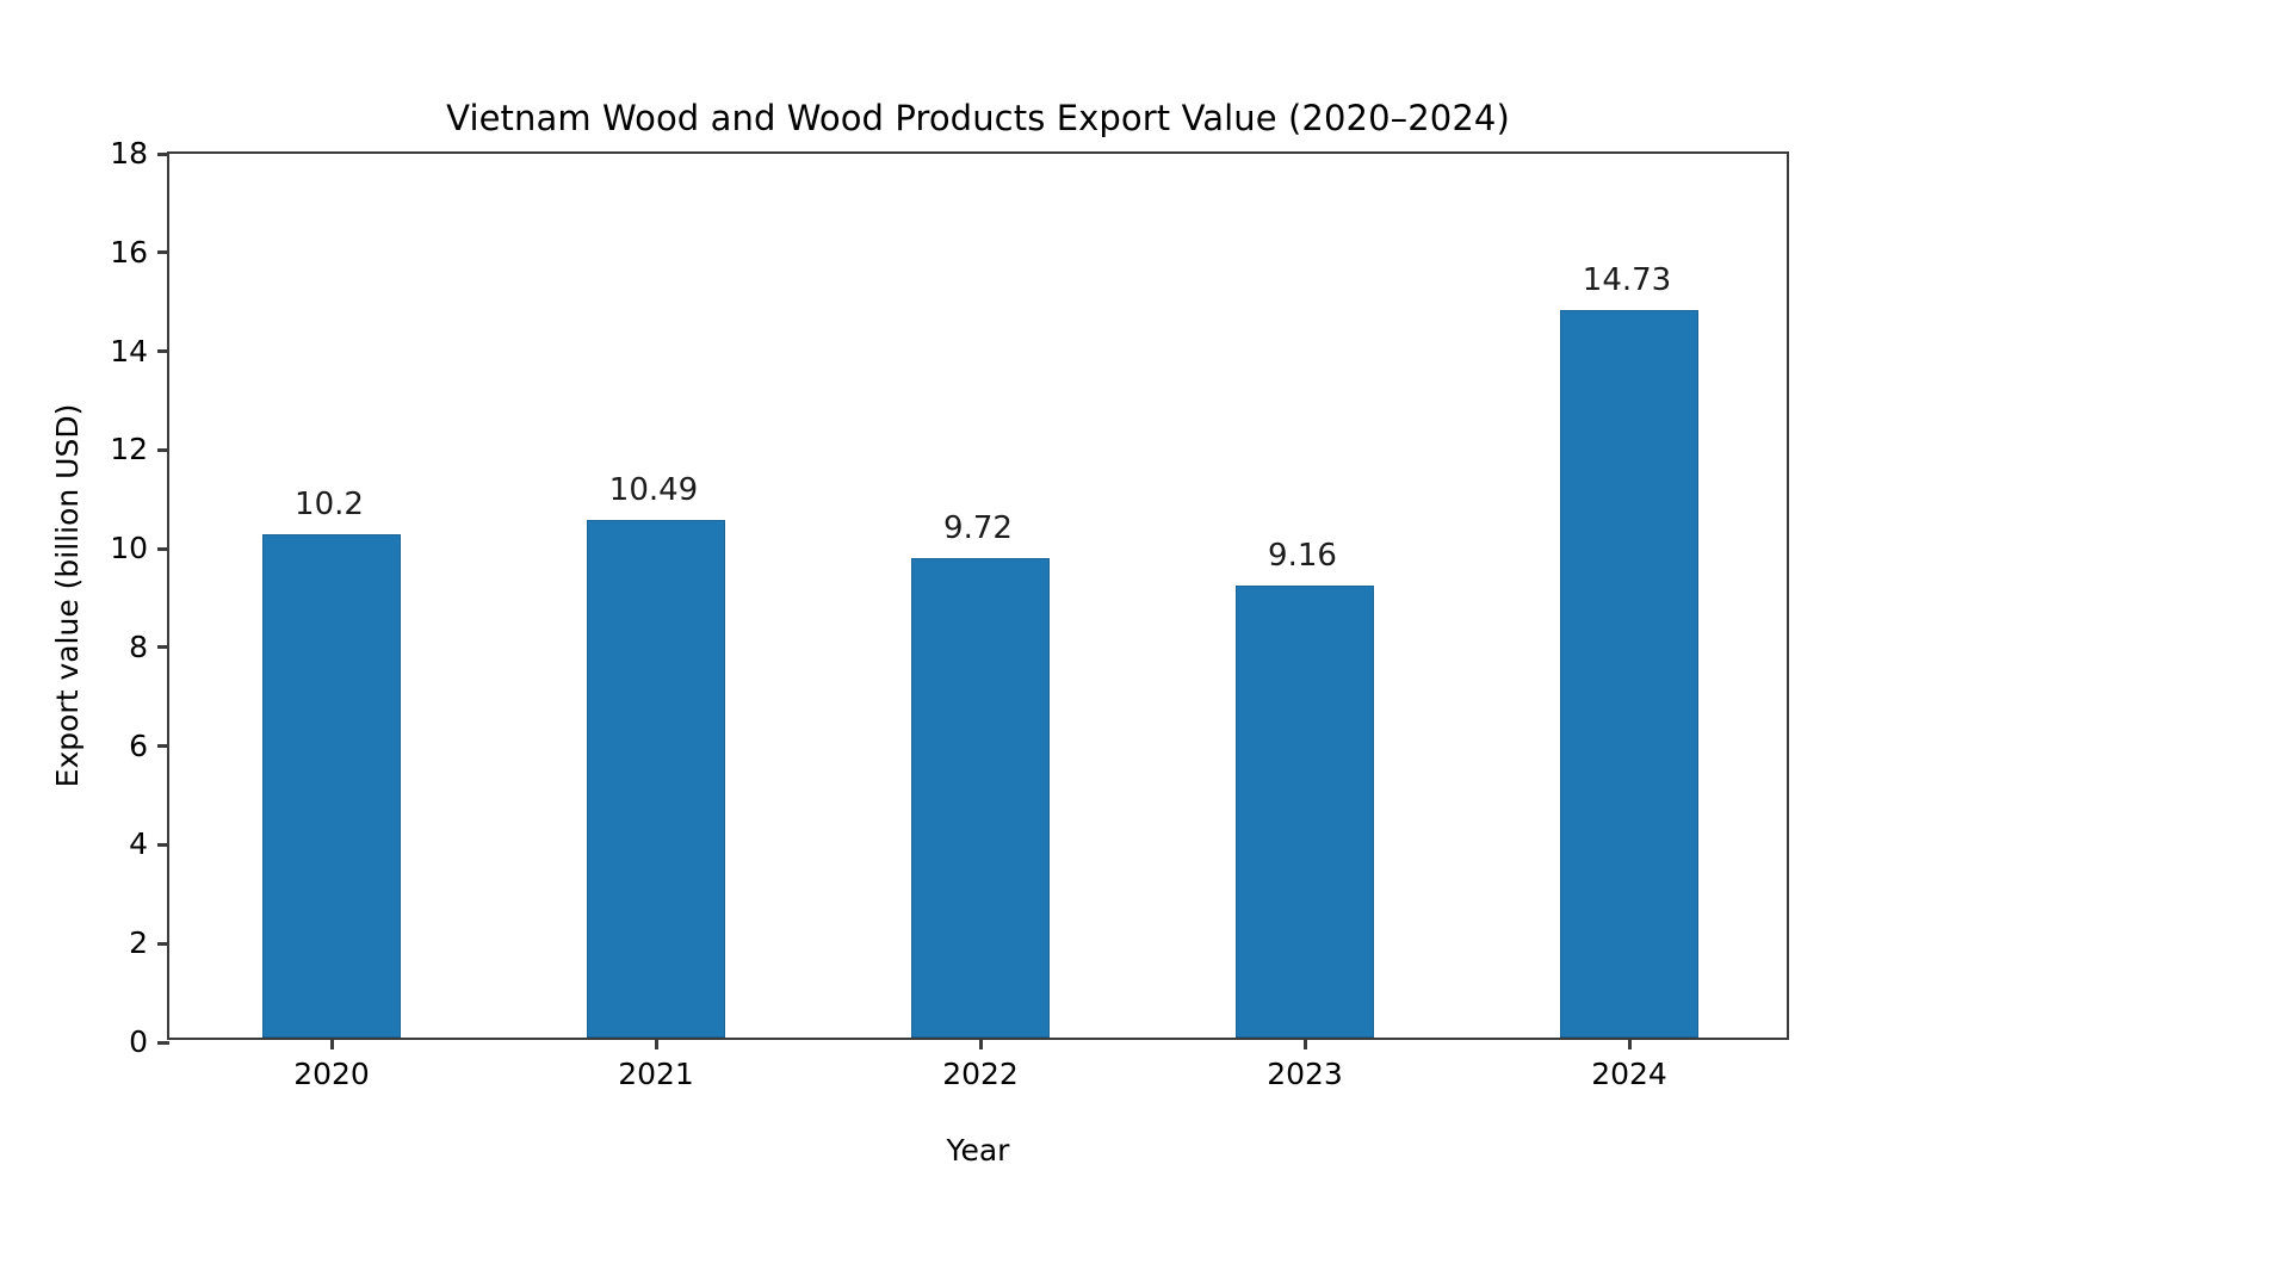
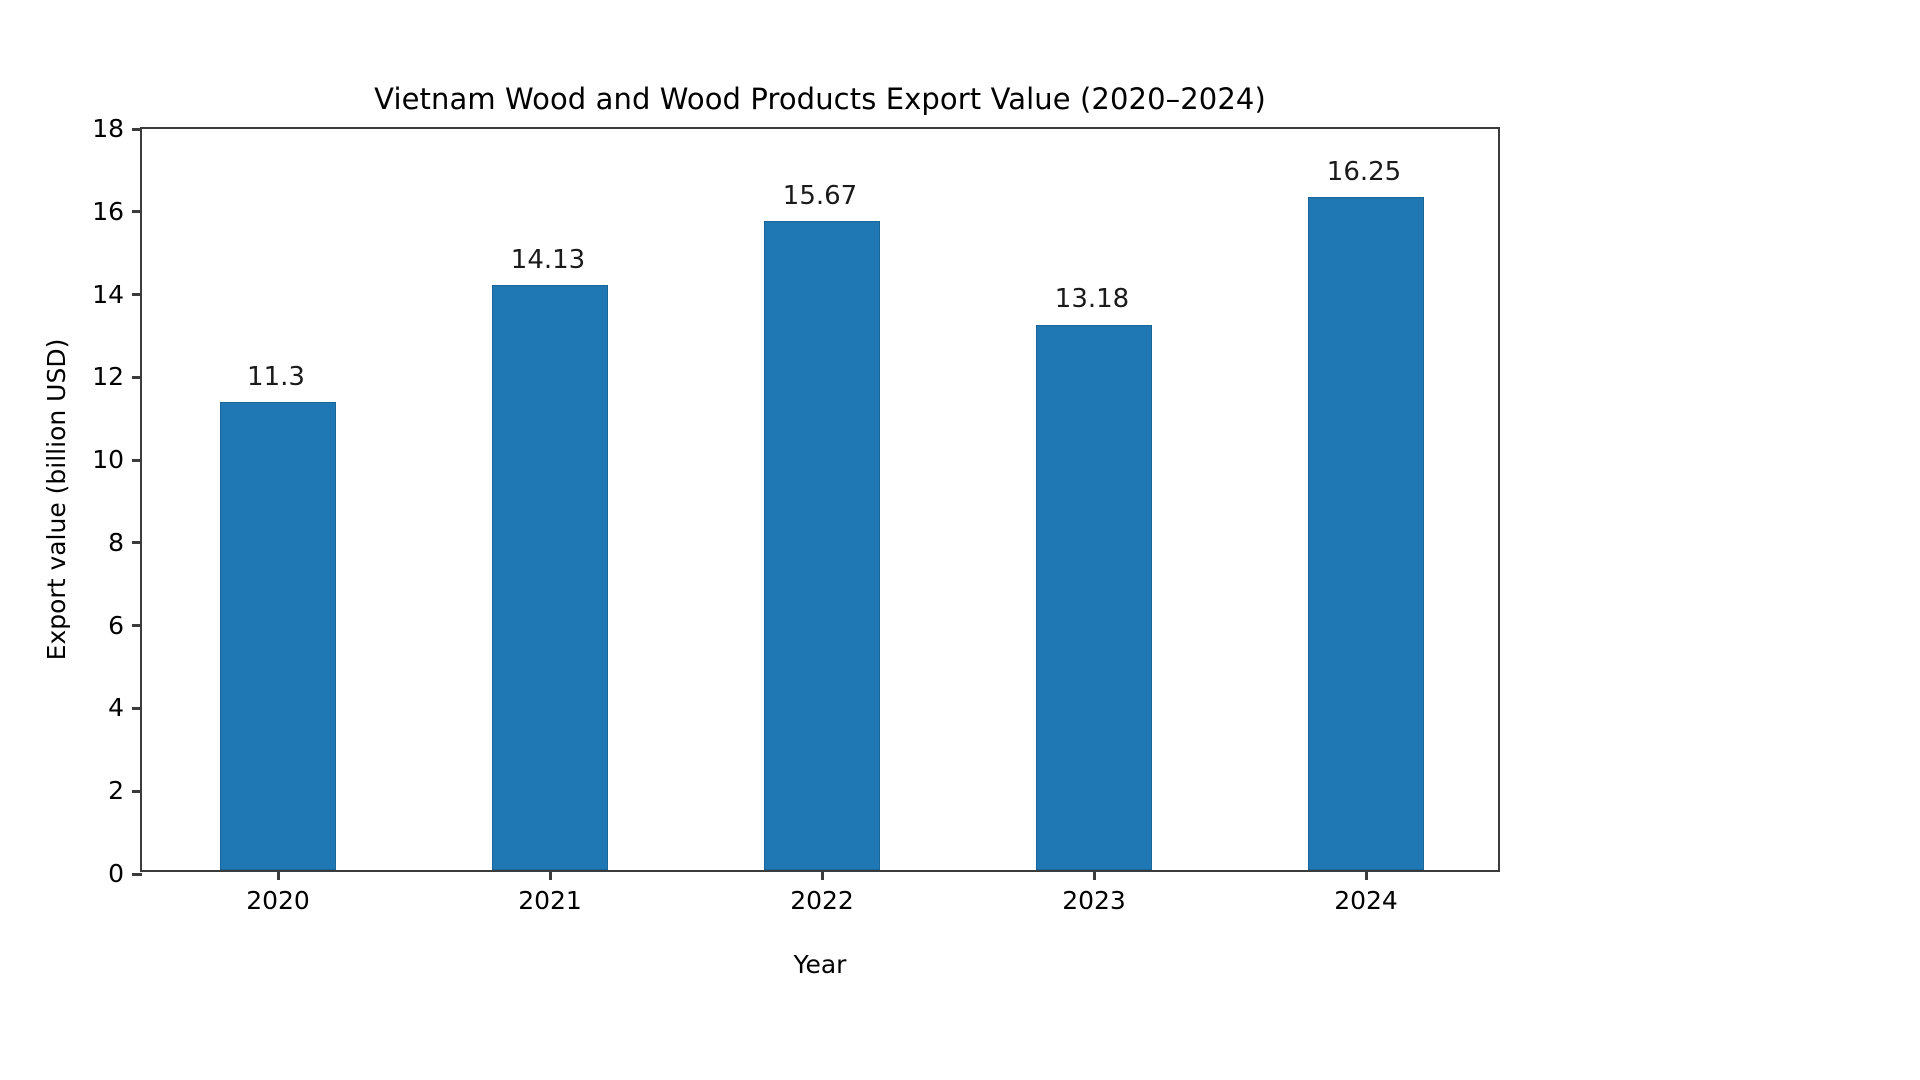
2020: 10.2 -> 11.3
2021: 10.49 -> 14.13
2022: 9.72 -> 15.67
2023: 9.16 -> 13.18
2024: 14.73 -> 16.25
